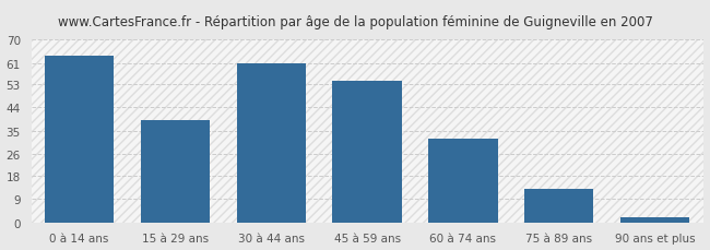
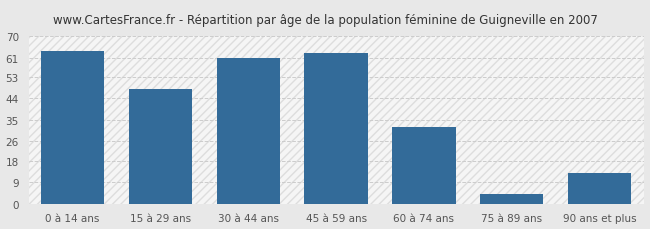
15 à 29 ans: 39 -> 48
45 à 59 ans: 54 -> 63
75 à 89 ans: 13 -> 4
90 ans et plus: 2 -> 13
